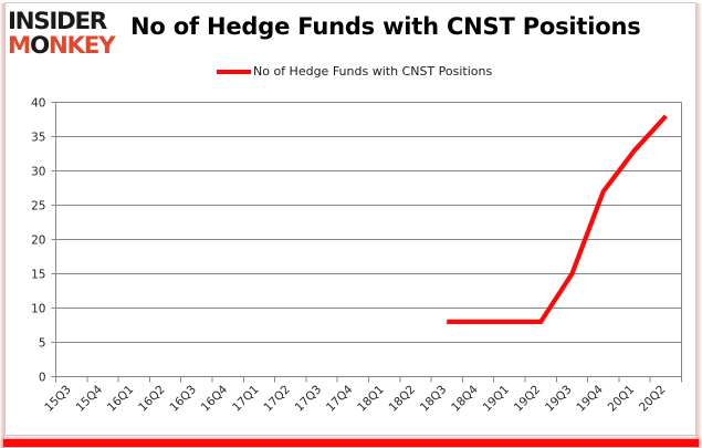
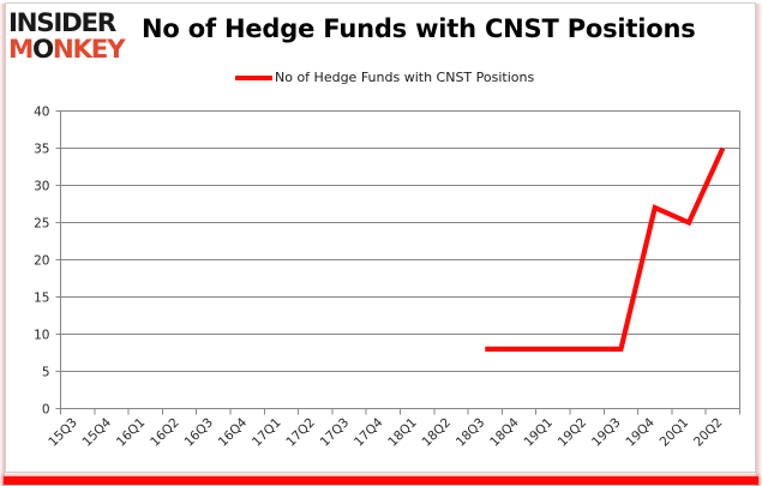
19Q3: 15 -> 8
20Q1: 33 -> 25
20Q2: 38 -> 35
